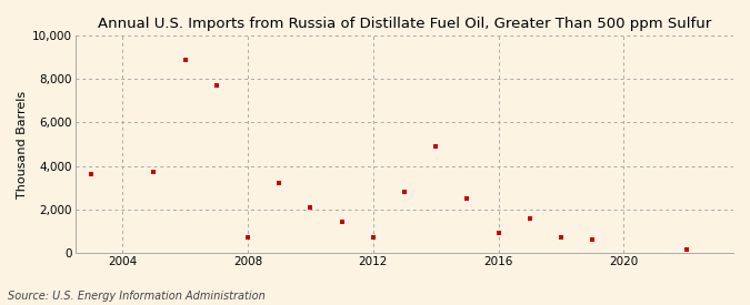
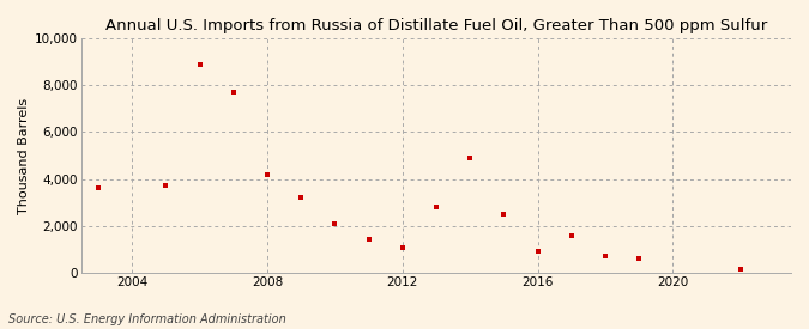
2008: 700 -> 4,200
2012: 700 -> 1,000
